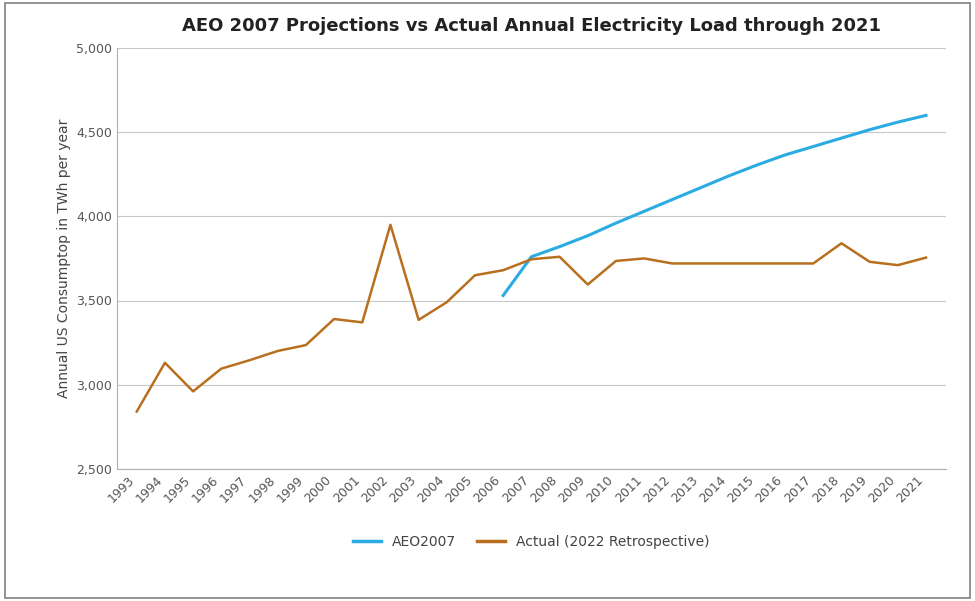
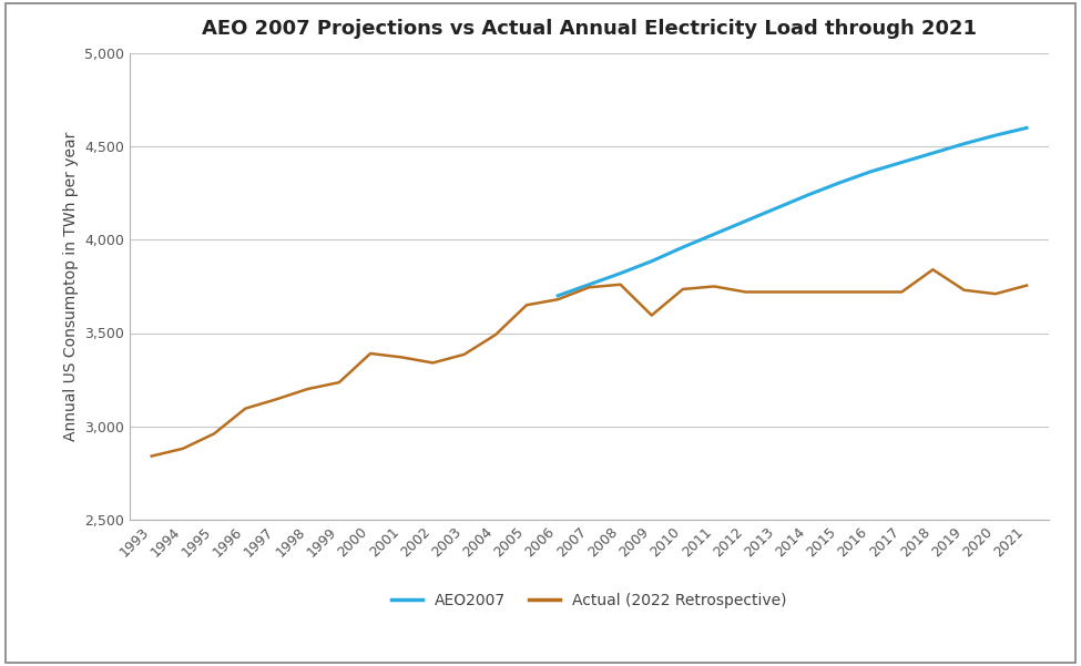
Actual (2022 Retrospective)/1994: 3,130 -> 2,880
Actual (2022 Retrospective)/2002: 3,950 -> 3,340
AEO2007/2006: 3,530 -> 3,700
